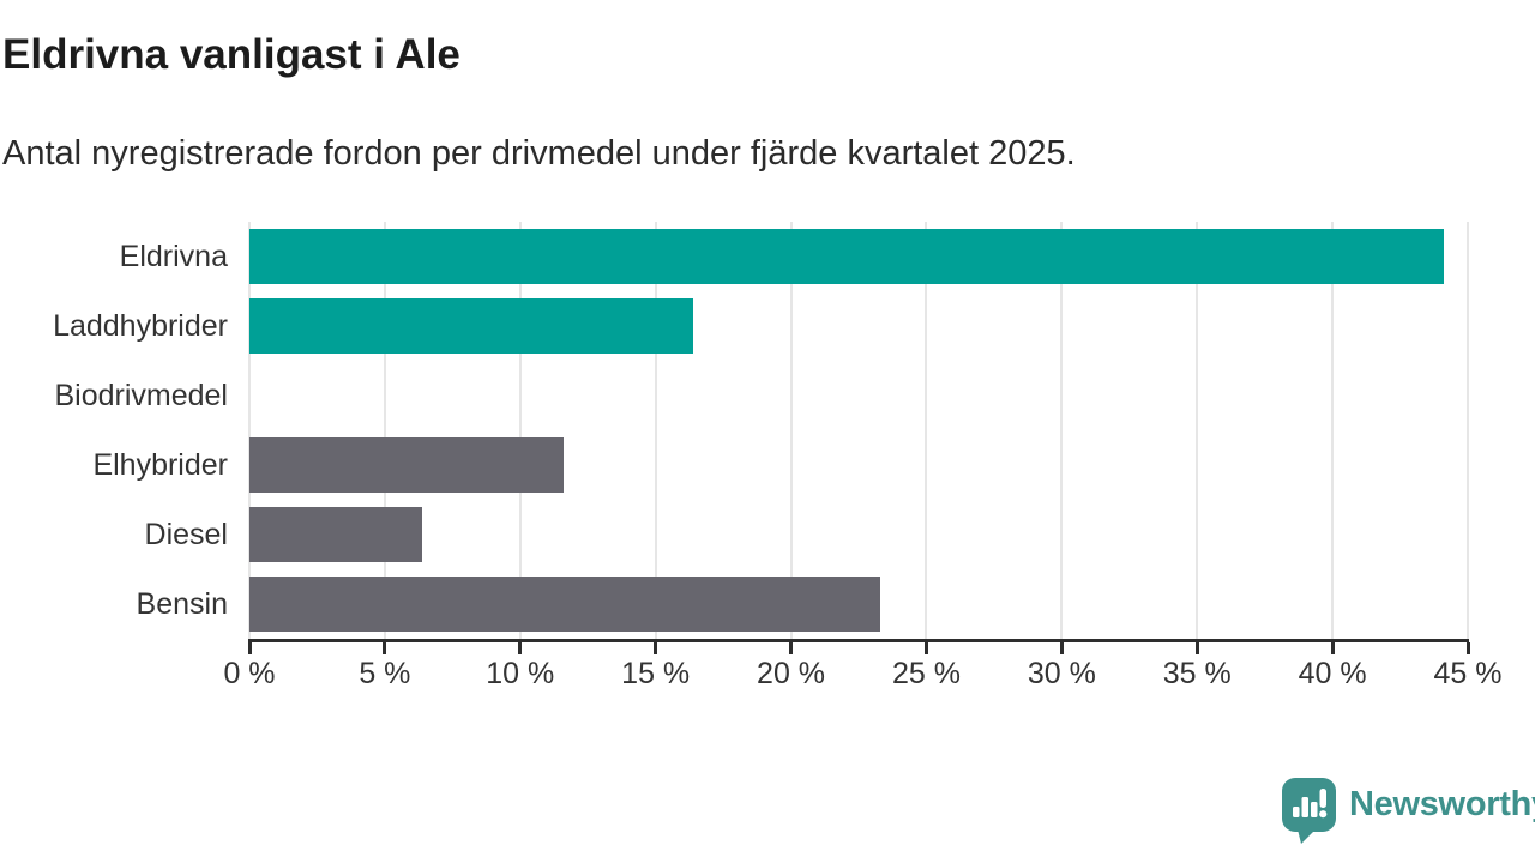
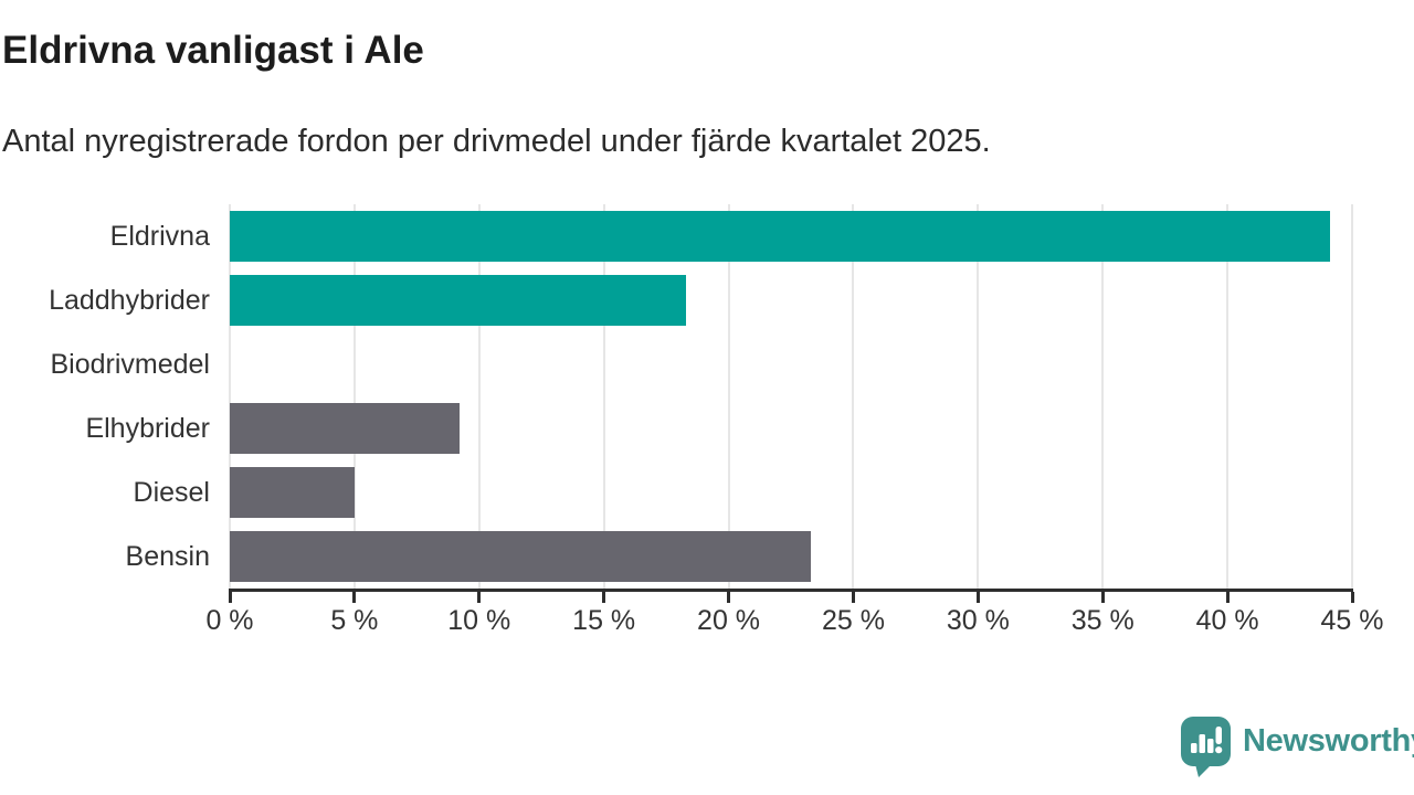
Laddhybrider: 16.4% -> 18.3%
Elhybrider: 11.6% -> 9.2%
Diesel: 6.4% -> 5.0%
